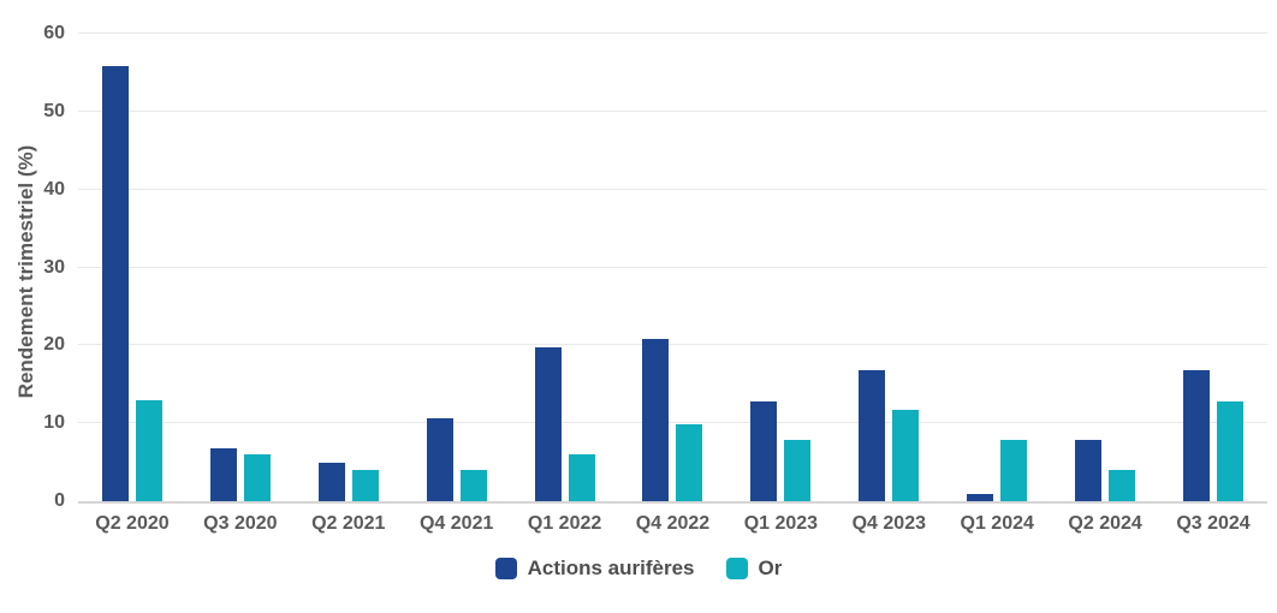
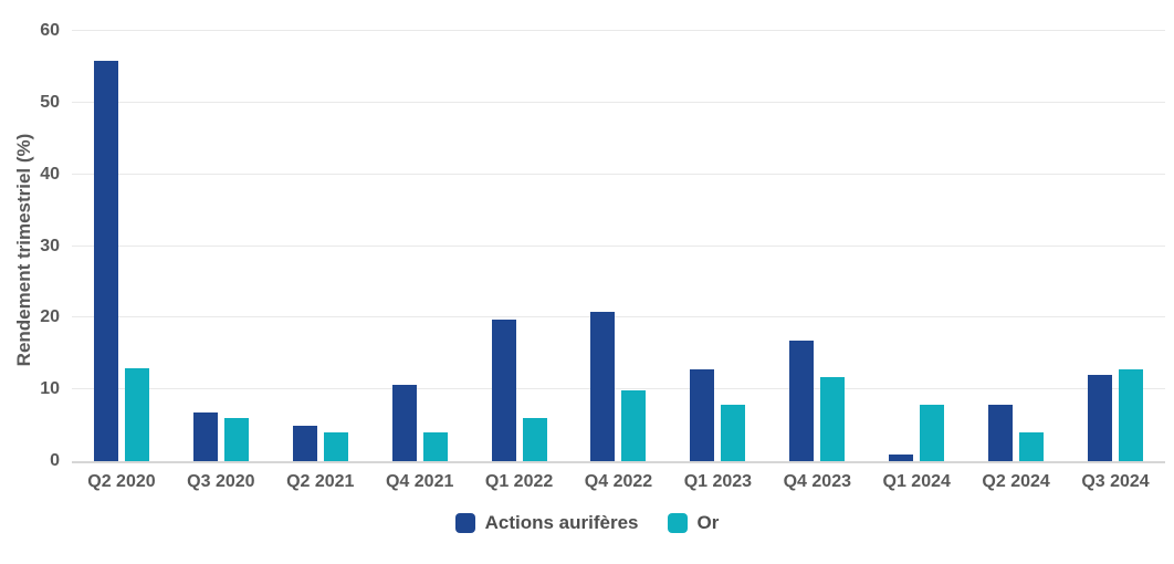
Actions aurifères/Q3 2024: 17 -> 12
